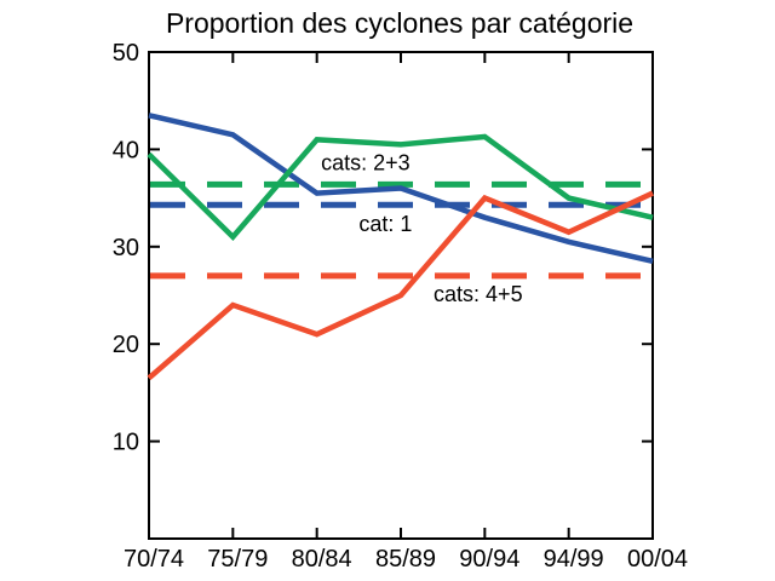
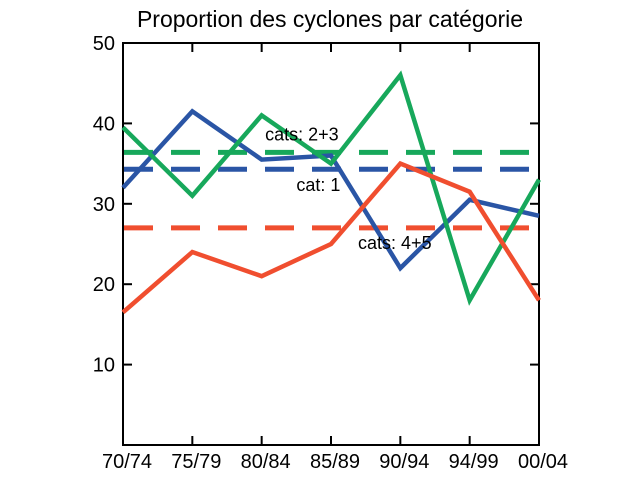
cat: 1/70/74: 44 -> 32
cats: 2+3/85/89: 40 -> 35
cat: 1/90/94: 33 -> 22
cats: 2+3/90/94: 41 -> 46
cats: 2+3/94/99: 35 -> 18
cats: 4+5/00/04: 36 -> 18
